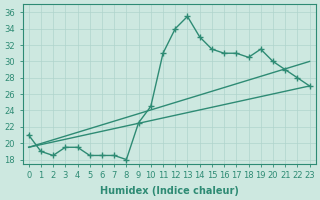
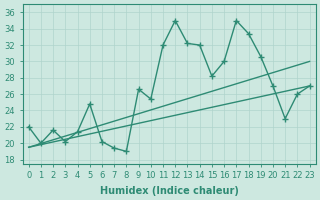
0: 21.0 -> 22.0
1: 19.0 -> 20.0
2: 18.5 -> 21.6
3: 19.5 -> 20.2
4: 19.5 -> 21.4
5: 18.5 -> 24.8
6: 18.5 -> 20.2
7: 18.5 -> 19.4
8: 18.0 -> 19.0
9: 22.5 -> 26.6
10: 24.5 -> 25.4
11: 31.0 -> 32.0
12: 34.0 -> 35.0
13: 35.5 -> 32.2
14: 33.0 -> 32.0
15: 31.5 -> 28.2
16: 31.0 -> 30.0
17: 31.0 -> 35.0
18: 30.5 -> 33.4
19: 31.5 -> 30.6
20: 30.0 -> 27.0
21: 29.0 -> 23.0
22: 28.0 -> 26.0
